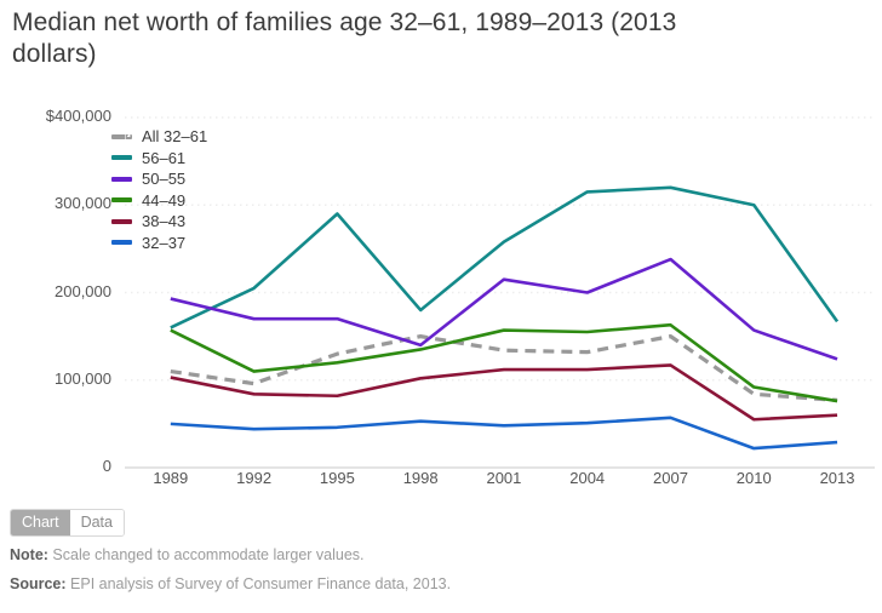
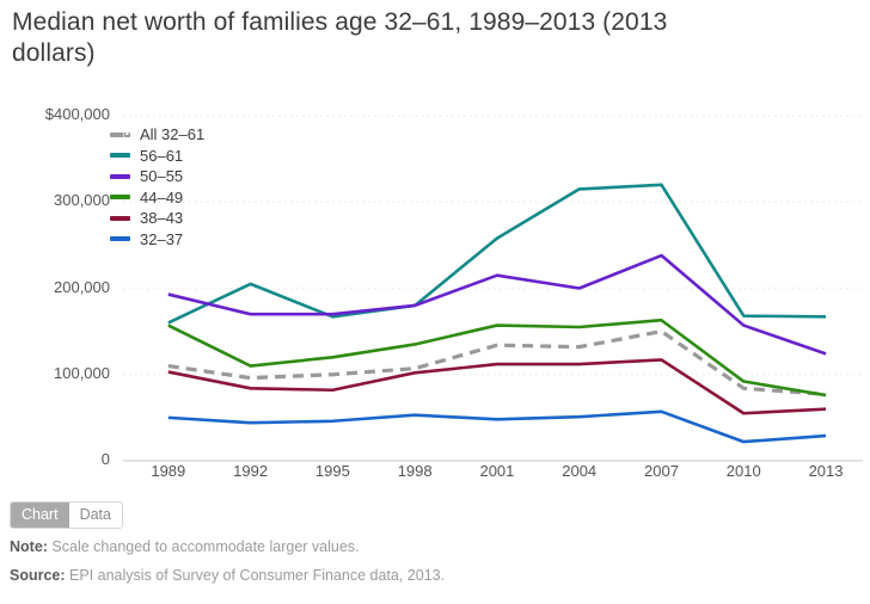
All 32–61/1995: $130000 -> $100000
56–61/1995: $290000 -> $170000
All 32–61/1998: $150000 -> $110000
50–55/1998: $140000 -> $180000
56–61/2010: $300000 -> $170000
